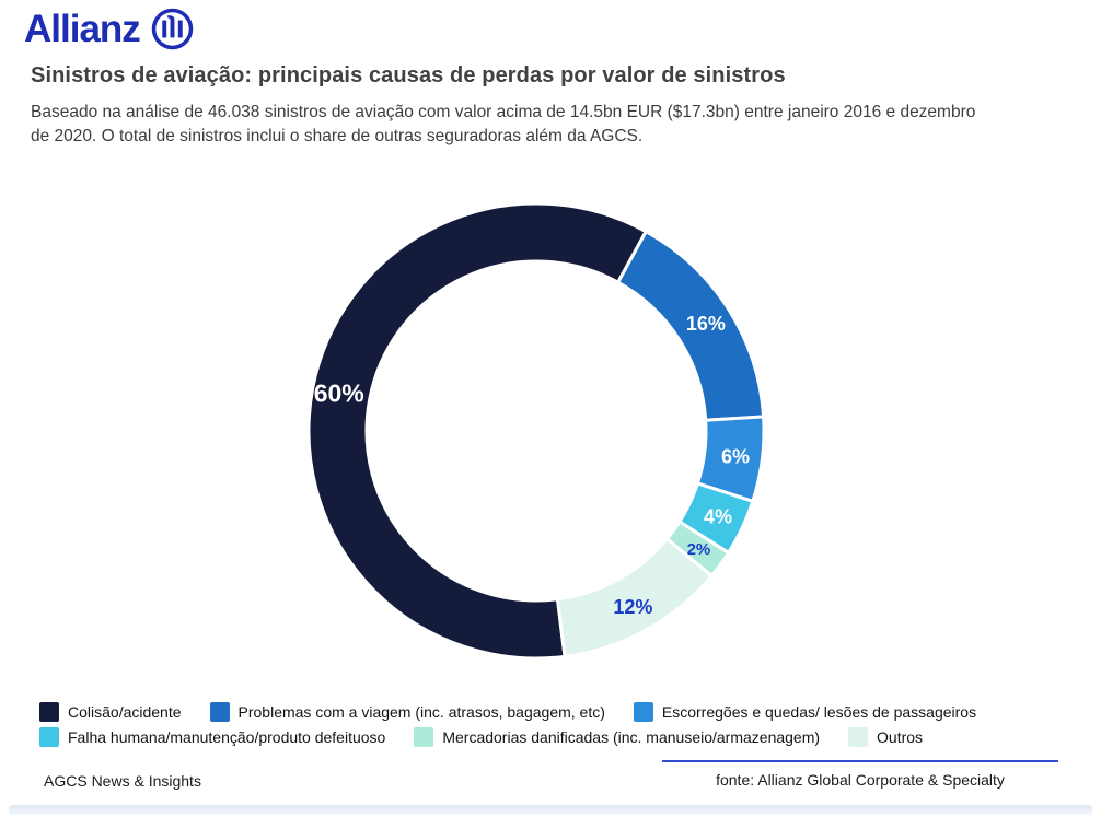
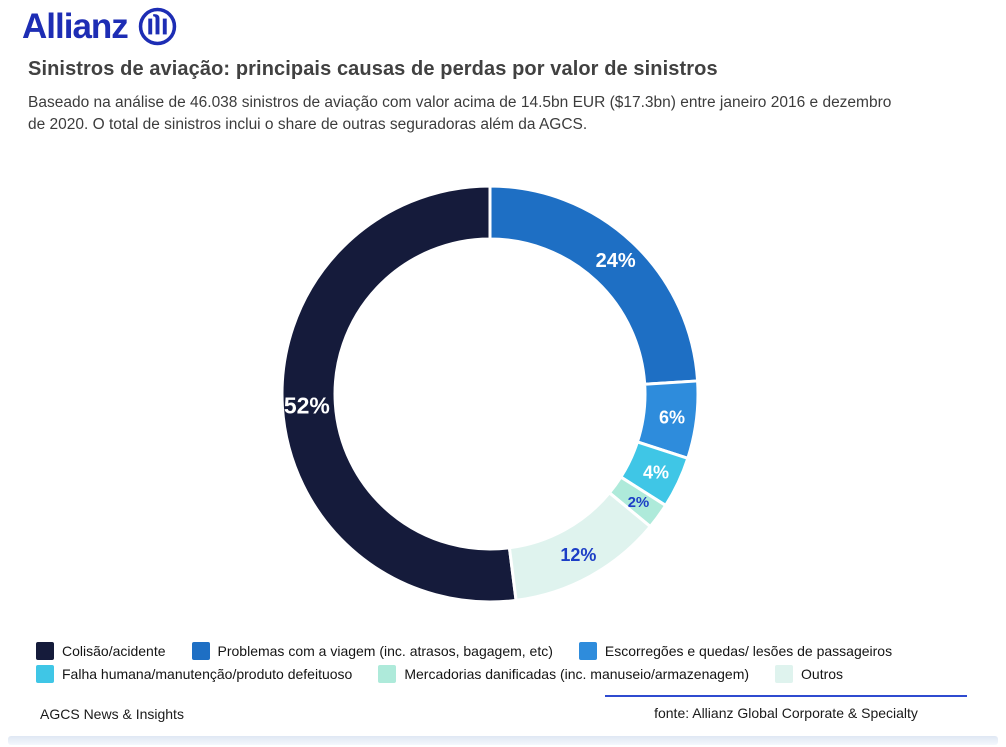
Colisão/acidente: 60% -> 52%
Problemas com a viagem (inc. atrasos, bagagem, etc): 16% -> 24%
